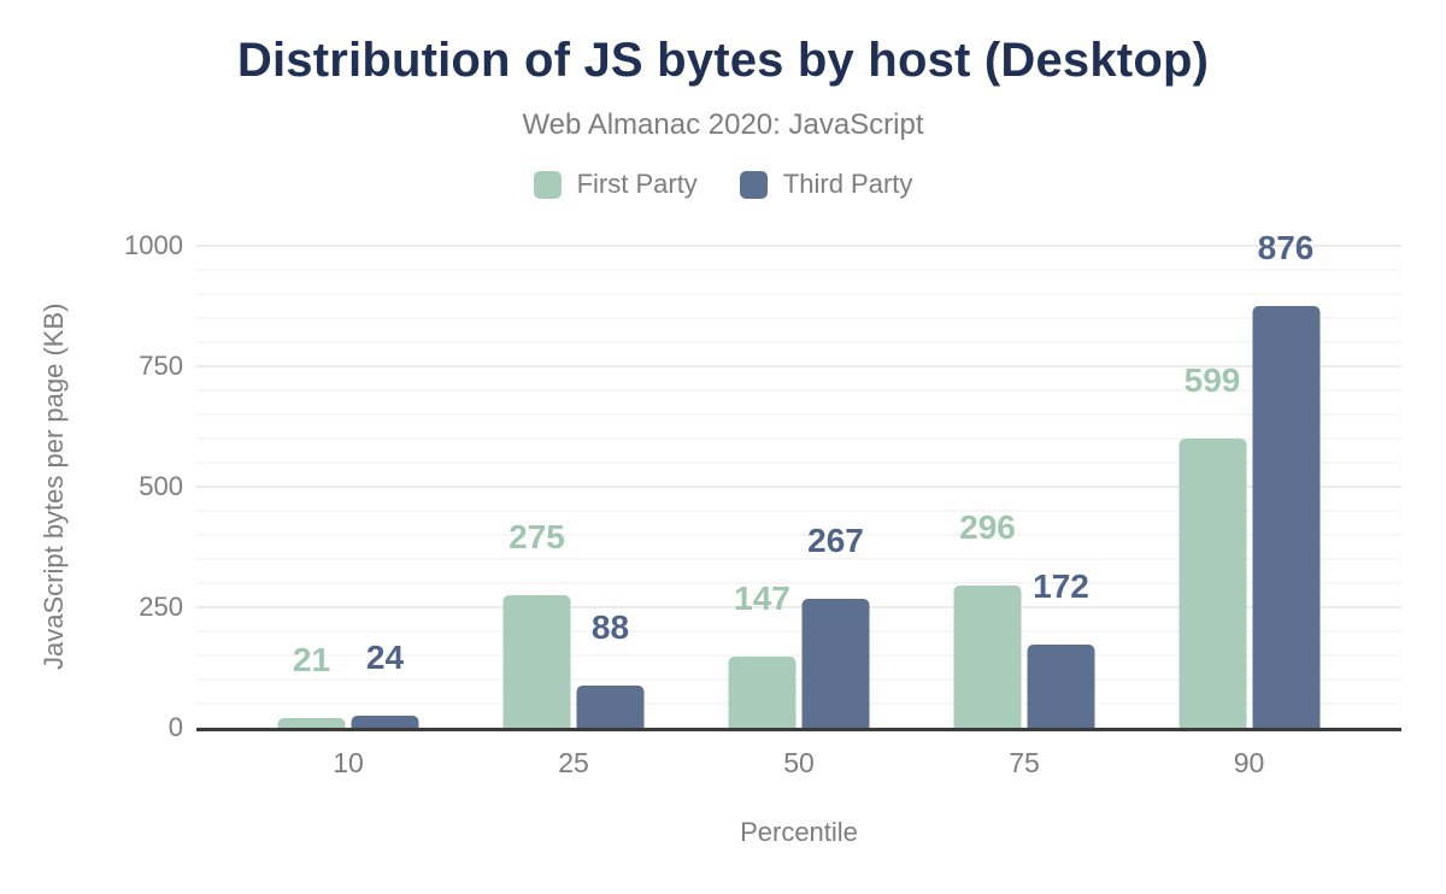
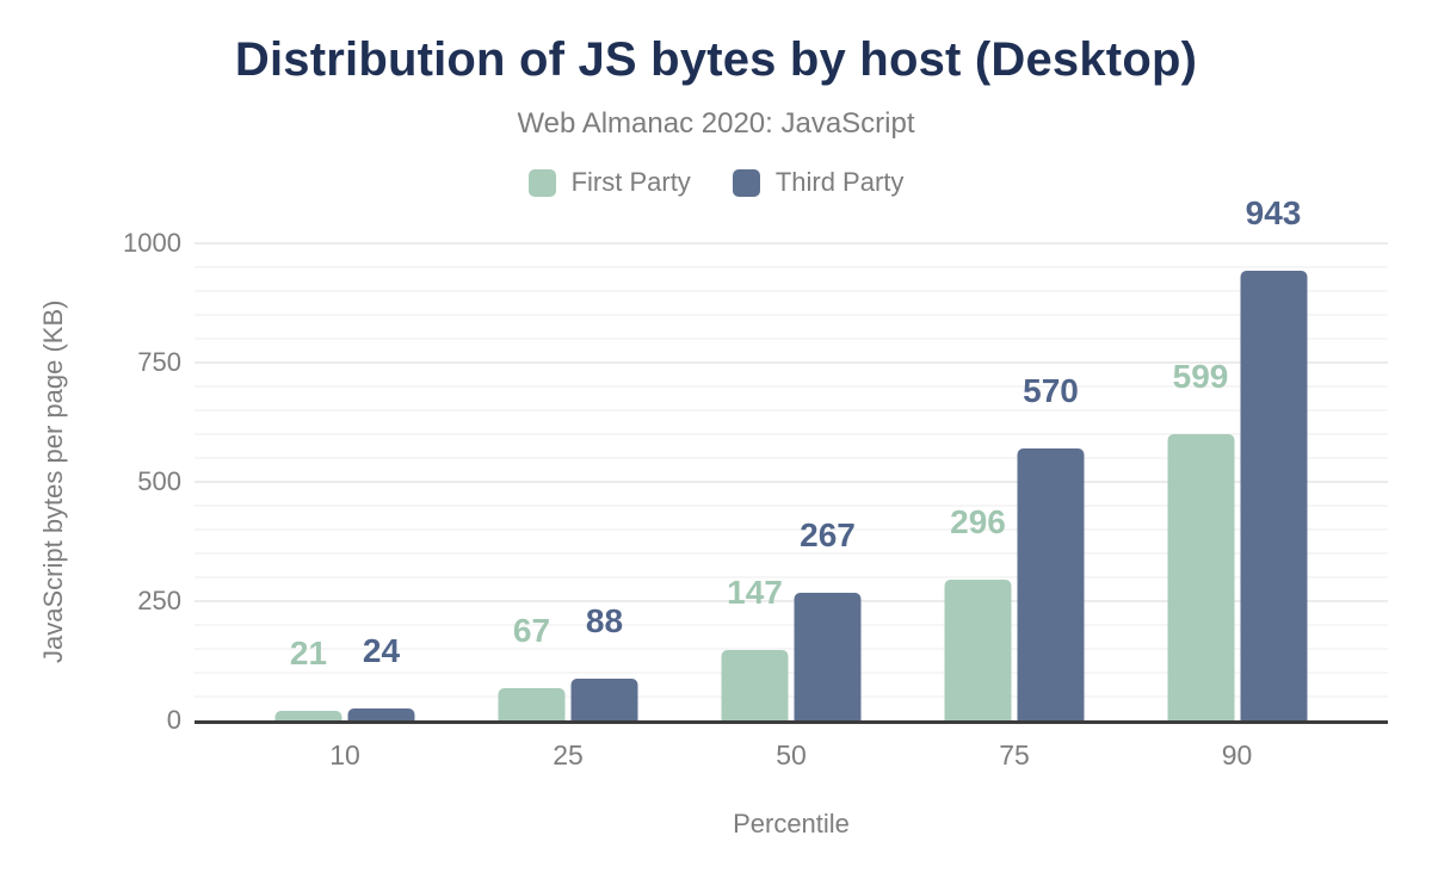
First Party/25: 275 -> 67
Third Party/75: 172 -> 570
Third Party/90: 876 -> 943
